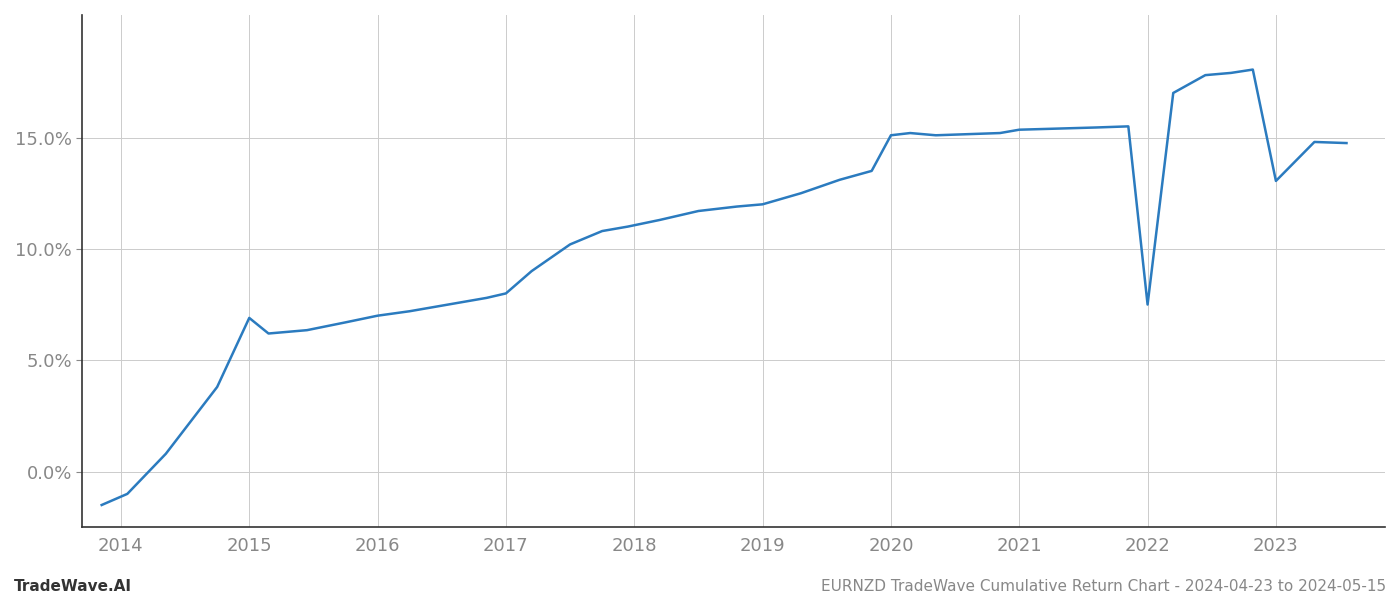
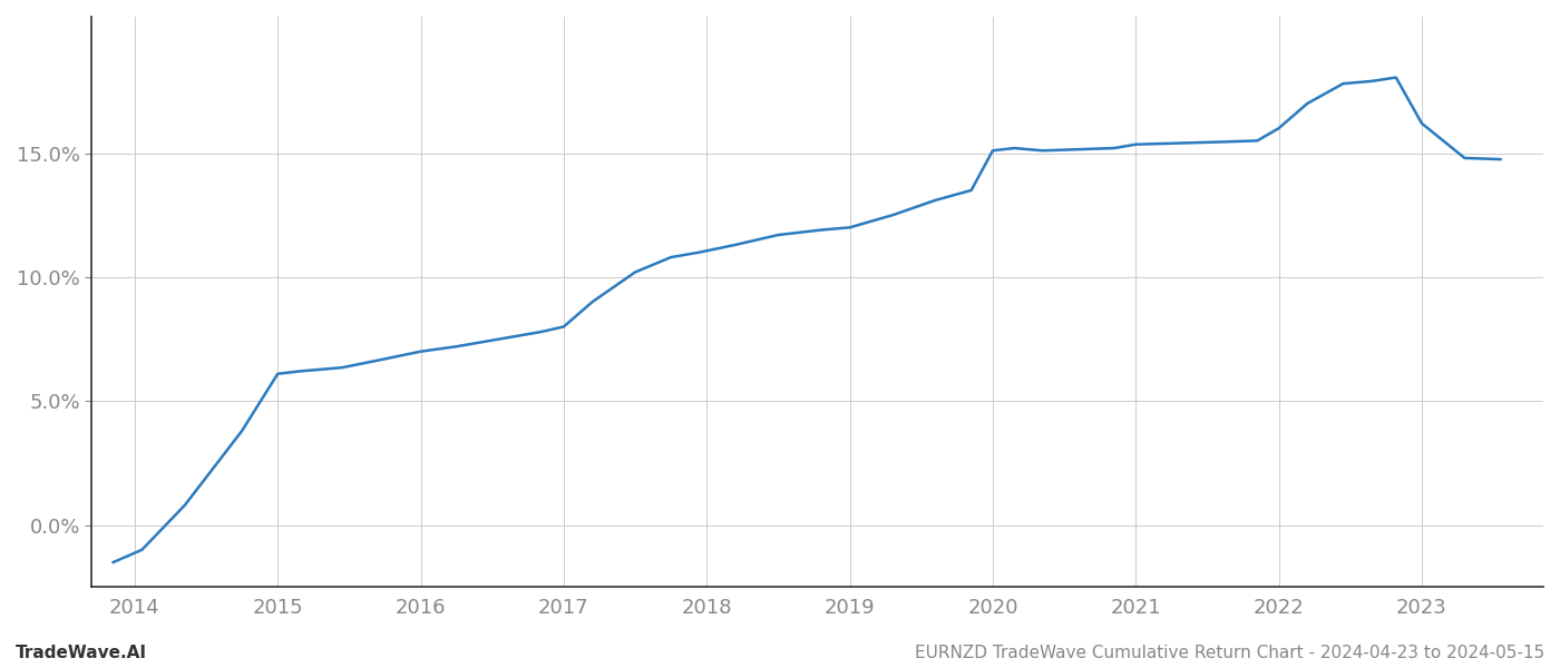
2015: 6.90% -> 6.10%
2022: 7.50% -> 16.00%
2023: 13.05% -> 16.20%
